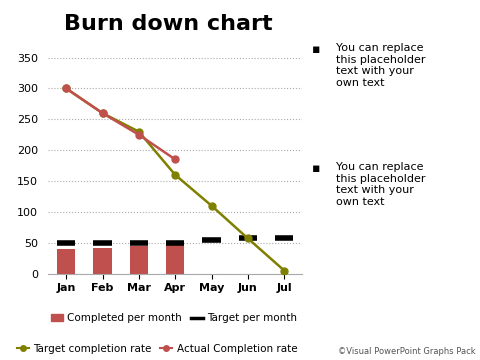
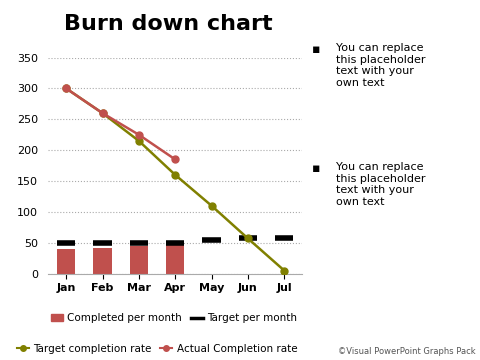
Target completion rate/Mar: 230 -> 215
